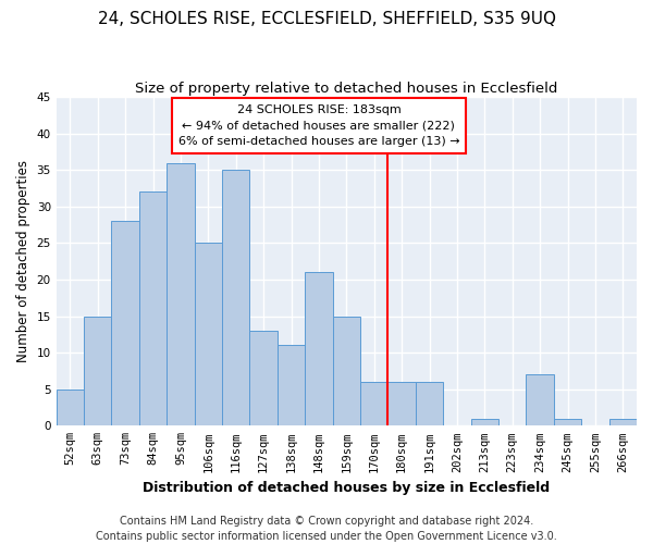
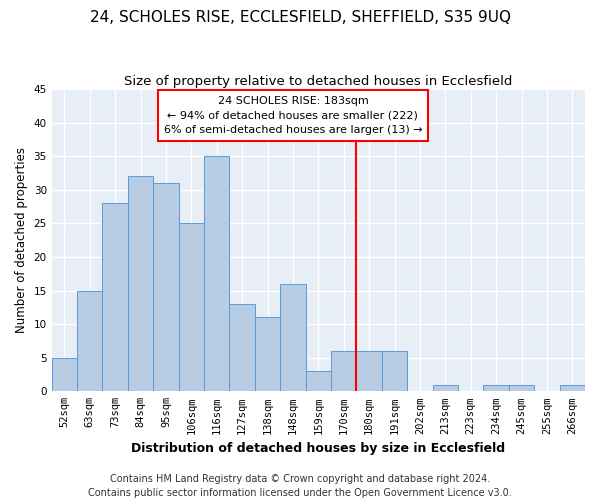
95sqm: 36 -> 31
148sqm: 21 -> 16
159sqm: 15 -> 3
234sqm: 7 -> 1
